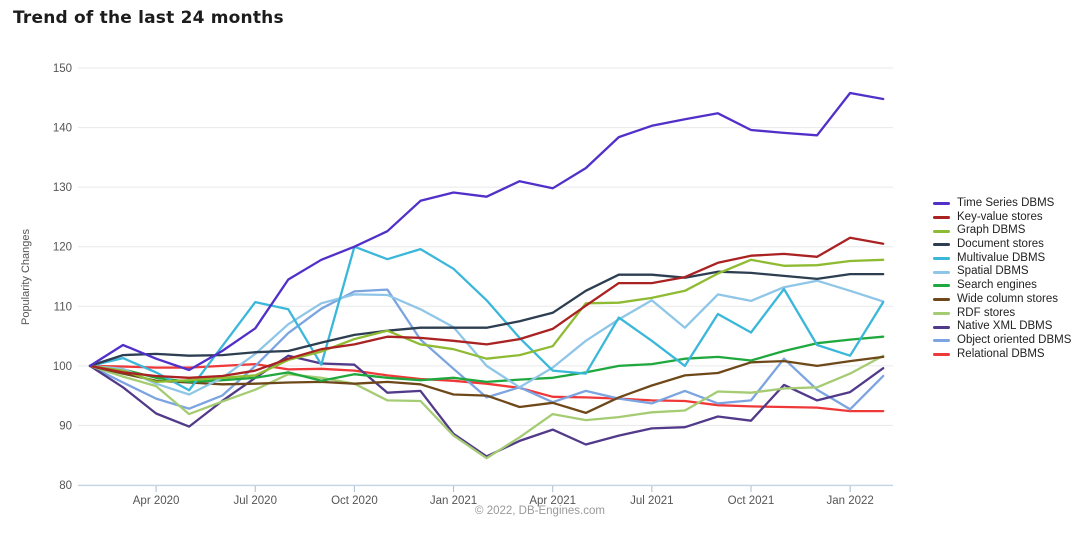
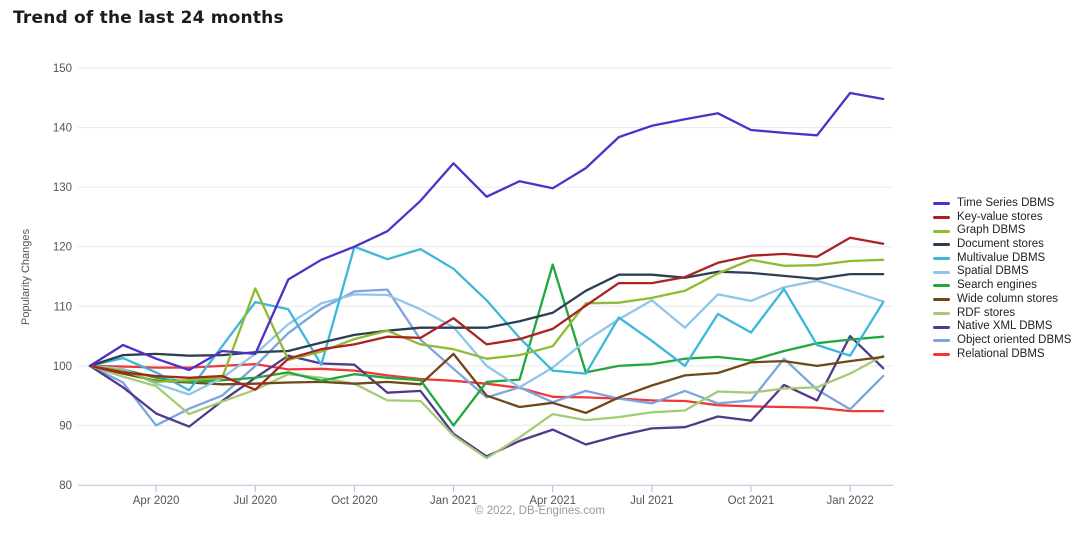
Object oriented DBMS/Apr 2020: 94 -> 90
Time Series DBMS/Jul 2020: 106 -> 102
Key-value stores/Jul 2020: 99 -> 96
Graph DBMS/Jul 2020: 98 -> 113
Time Series DBMS/Jan 2021: 129 -> 134
Key-value stores/Jan 2021: 104 -> 108
Search engines/Jan 2021: 98 -> 90
Wide column stores/Jan 2021: 95 -> 102
Search engines/Apr 2021: 98 -> 117
Native XML DBMS/Jan 2022: 96 -> 105
